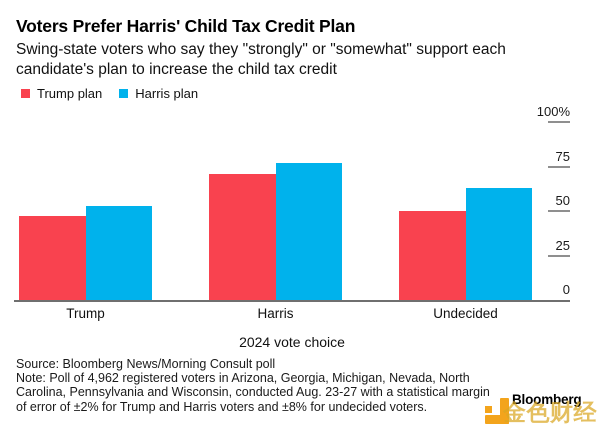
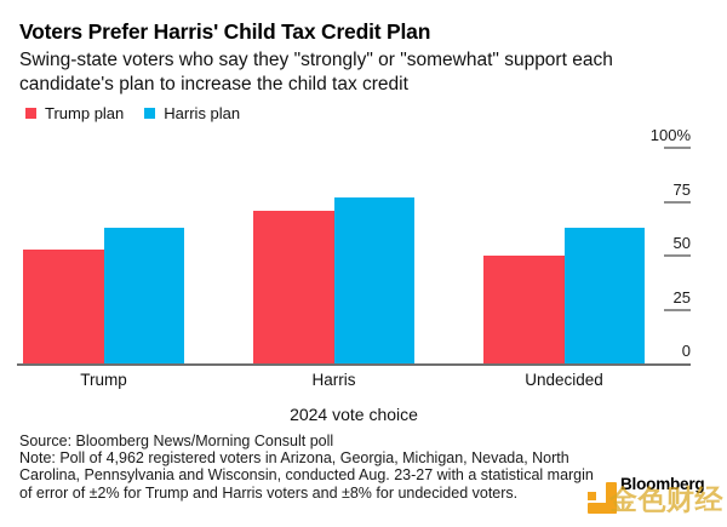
Trump plan/Trump: 47% -> 53%
Harris plan/Trump: 53% -> 63%
